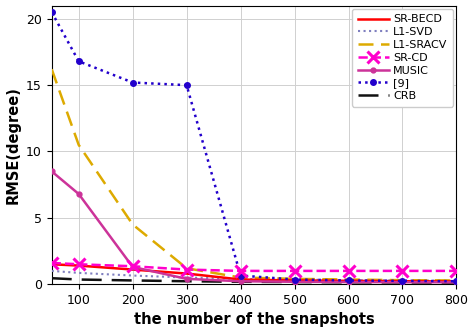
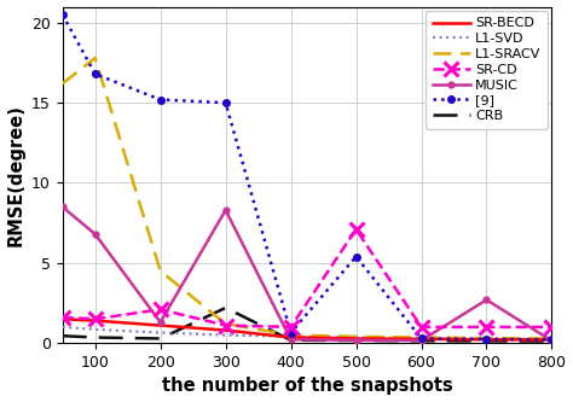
L1-SRACV/100: 10.5 -> 17.8
SR-CD/200: 1.4 -> 2.1
MUSIC/300: 0.4 -> 8.3
CRB/300: 0.2 -> 2.2
SR-CD/500: 1.0 -> 7.1
[9]/500: 0.3 -> 5.4
MUSIC/700: 0.1 -> 2.7
